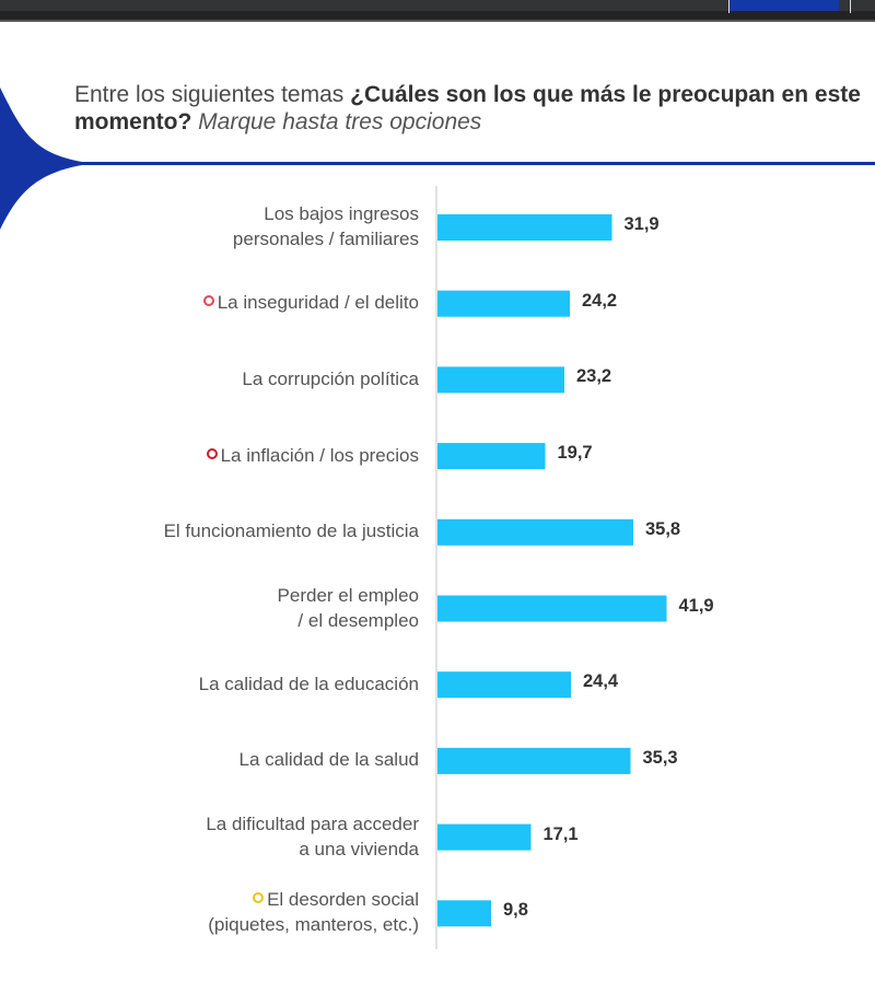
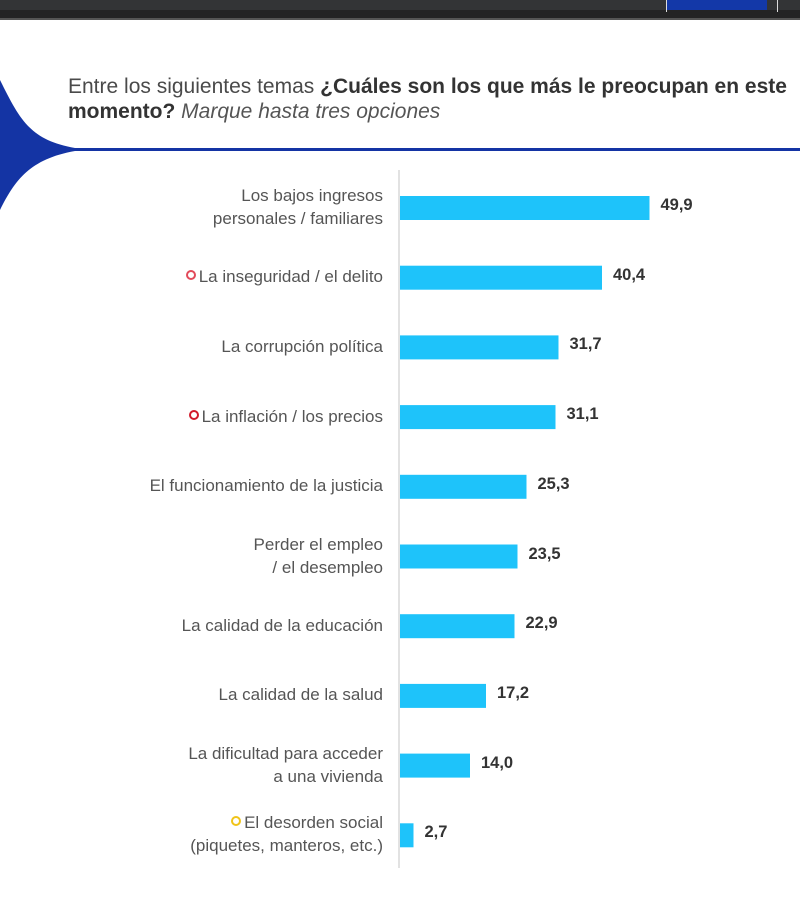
Los bajos ingresos personales / familiares: 31,9 -> 49,9
La inseguridad / el delito: 24,2 -> 40,4
La corrupción política: 23,2 -> 31,7
La inflación / los precios: 19,7 -> 31,1
El funcionamiento de la justicia: 35,8 -> 25,3
Perder el empleo / el desempleo: 41,9 -> 23,5
La calidad de la educación: 24,4 -> 22,9
La calidad de la salud: 35,3 -> 17,2
La dificultad para acceder a una vivienda: 17,1 -> 14,0
El desorden social (piquetes, manteros, etc.): 9,8 -> 2,7
